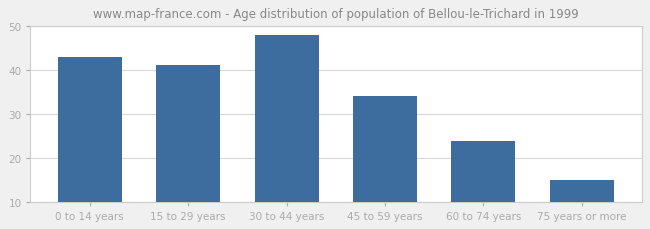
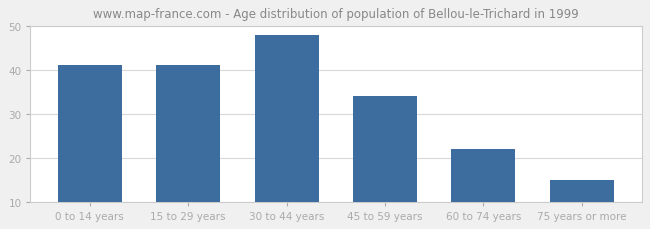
0 to 14 years: 43 -> 41
60 to 74 years: 24 -> 22
